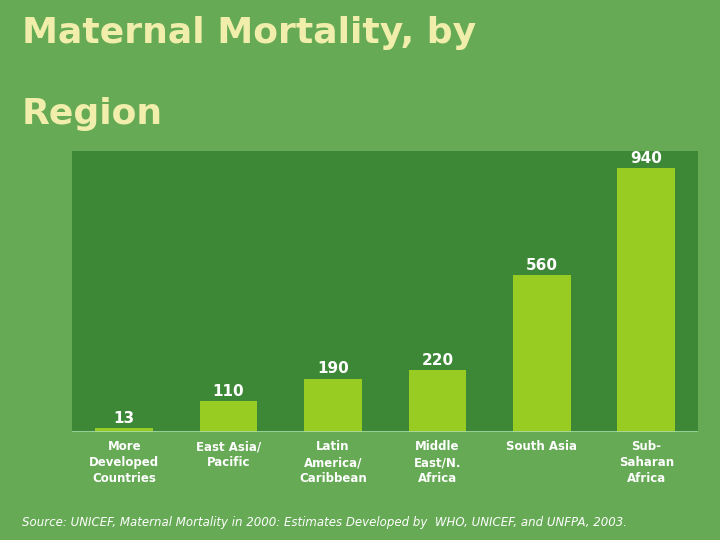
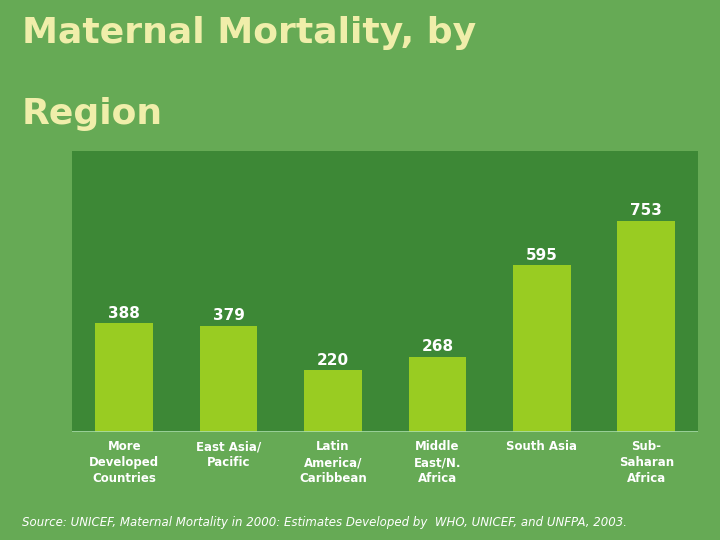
More Developed Countries: 13 -> 388
East Asia/ Pacific: 110 -> 379
Latin America/ Caribbean: 190 -> 220
Middle East/N. Africa: 220 -> 268
South Asia: 560 -> 595
Sub- Saharan Africa: 940 -> 753
